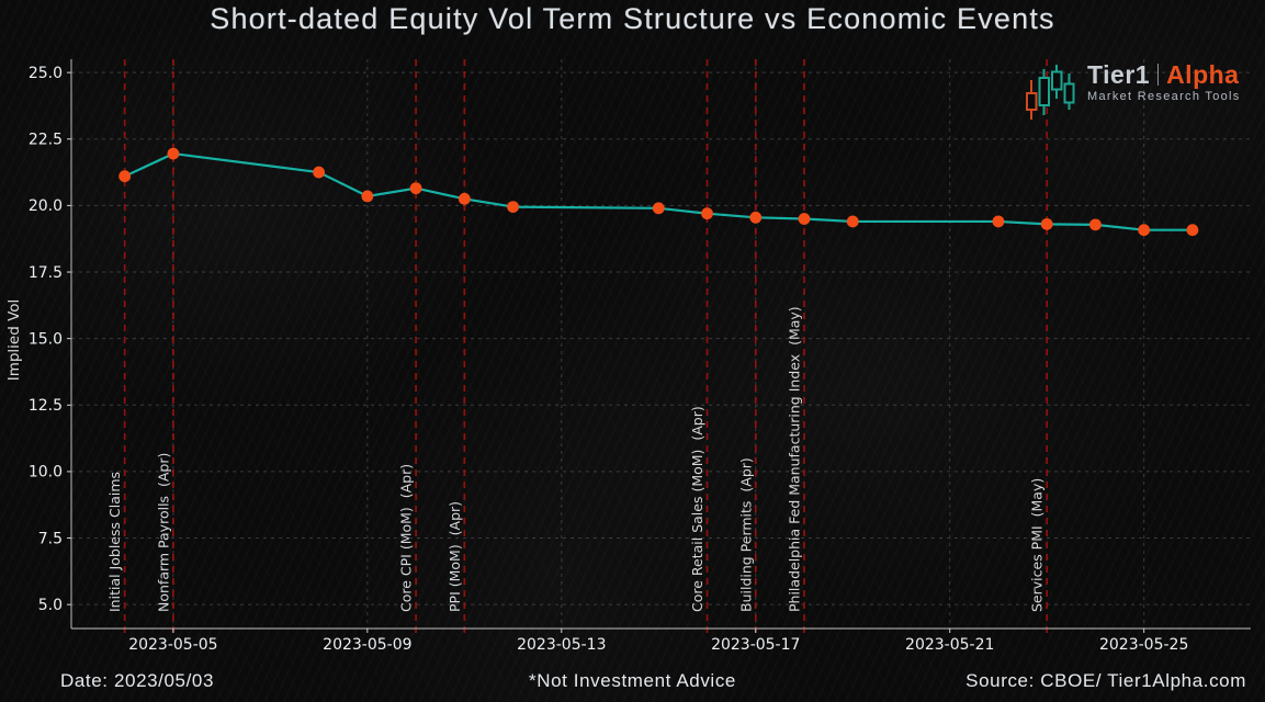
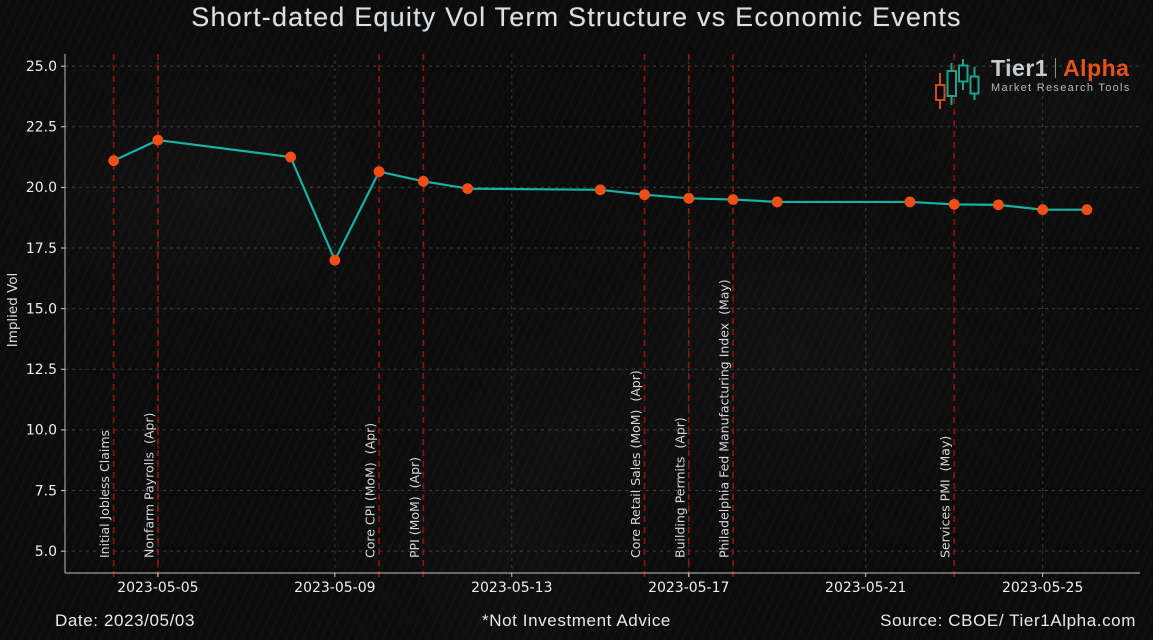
2023-05-09: 20.4 -> 17.0
